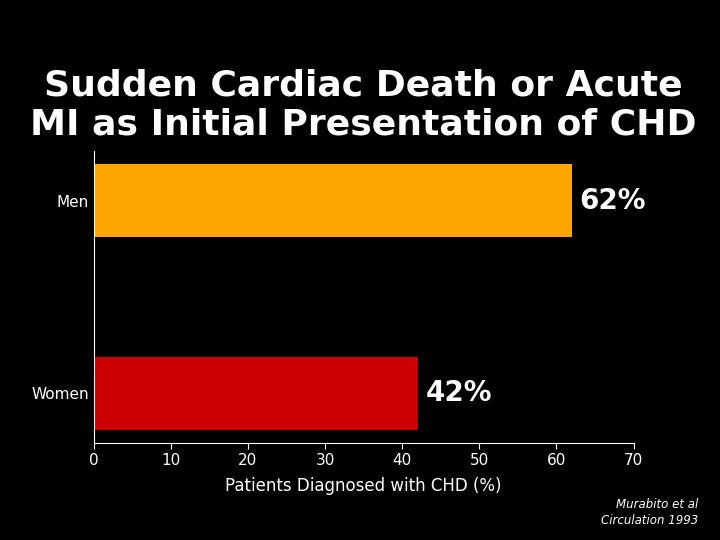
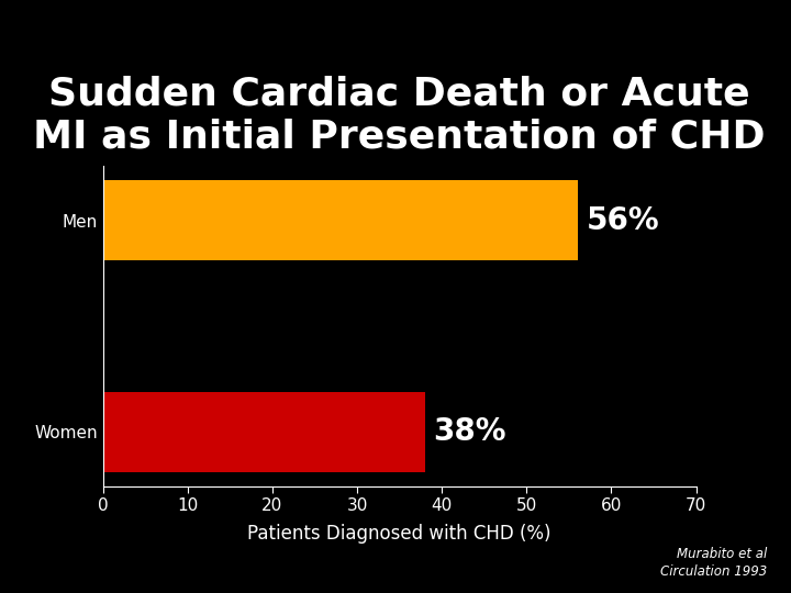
Men: 62% -> 56%
Women: 42% -> 38%
